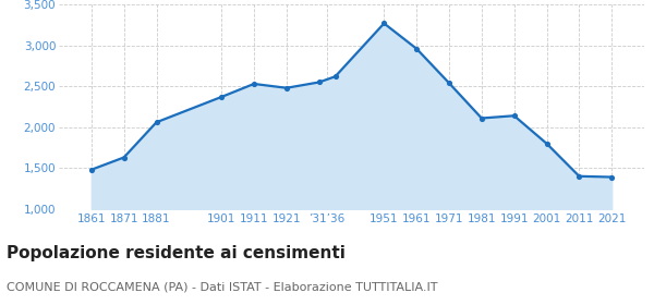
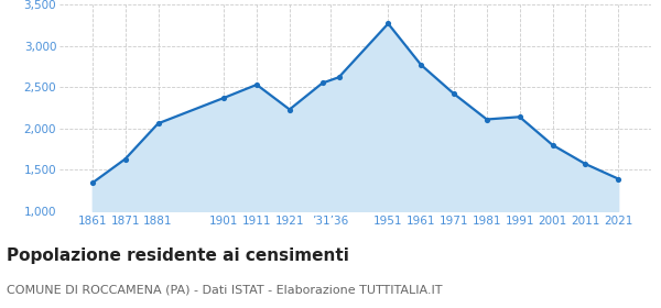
1861: 1,480 -> 1,340
1921: 2,480 -> 2,230
1961: 2,960 -> 2,770
1971: 2,540 -> 2,420
2011: 1,400 -> 1,570
